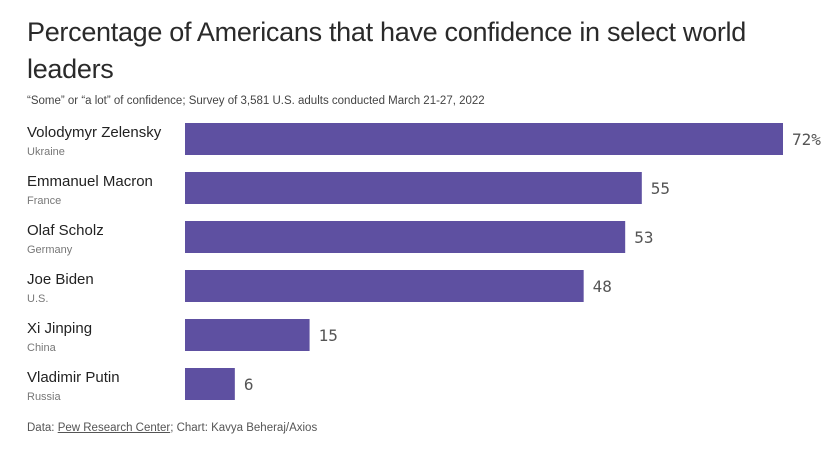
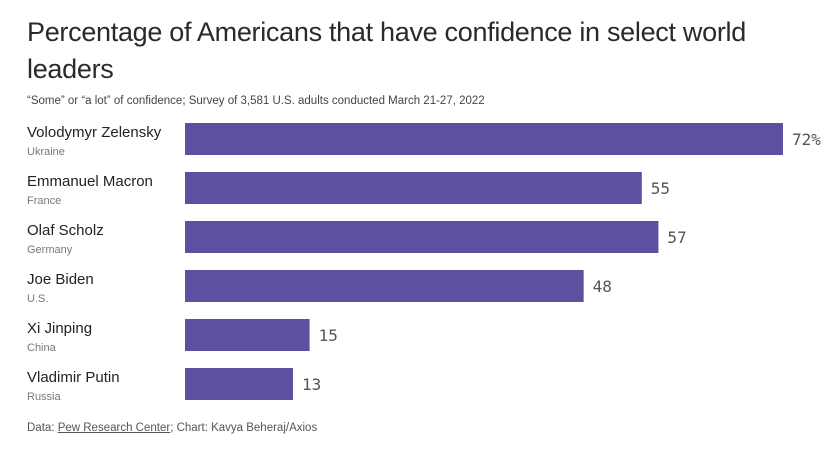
Olaf Scholz: 53 -> 57
Vladimir Putin: 6 -> 13
